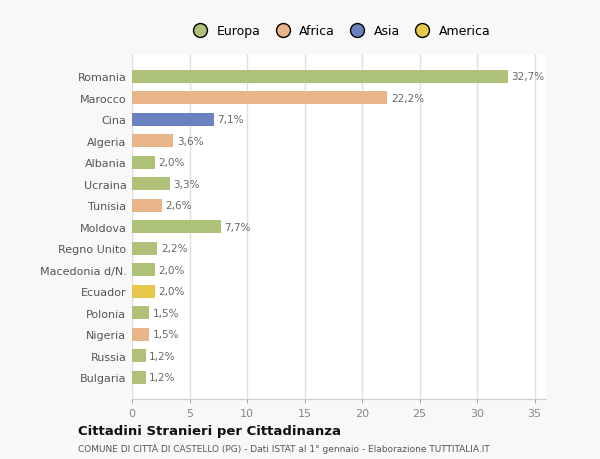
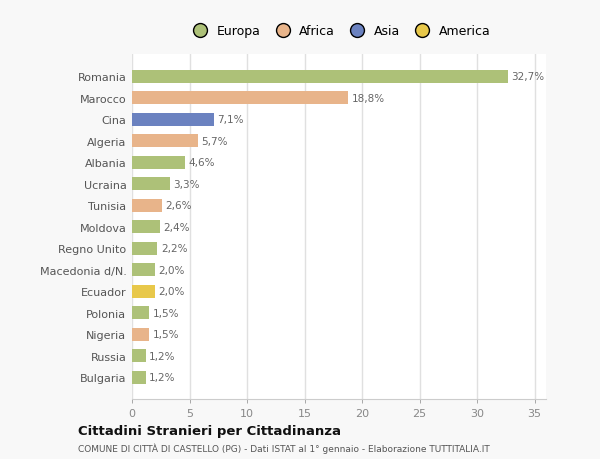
Marocco: 22,2% -> 18,8%
Algeria: 3,6% -> 5,7%
Albania: 2,0% -> 4,6%
Moldova: 7,7% -> 2,4%
